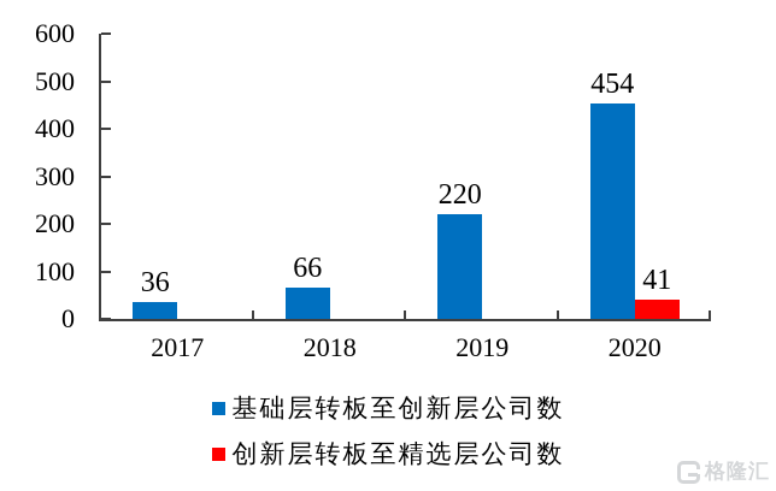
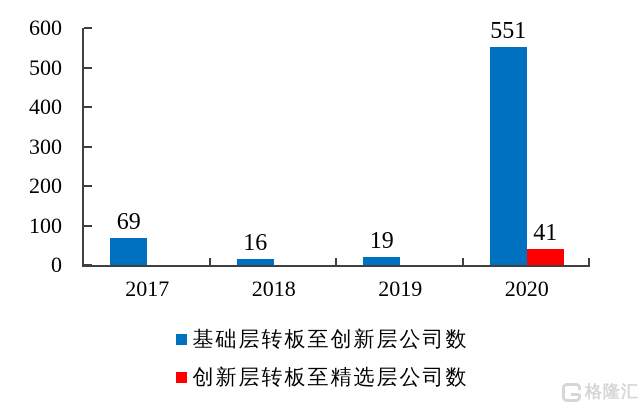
基础层转板至创新层公司数/2017: 36 -> 69
基础层转板至创新层公司数/2018: 66 -> 16
基础层转板至创新层公司数/2019: 220 -> 19
基础层转板至创新层公司数/2020: 454 -> 551
